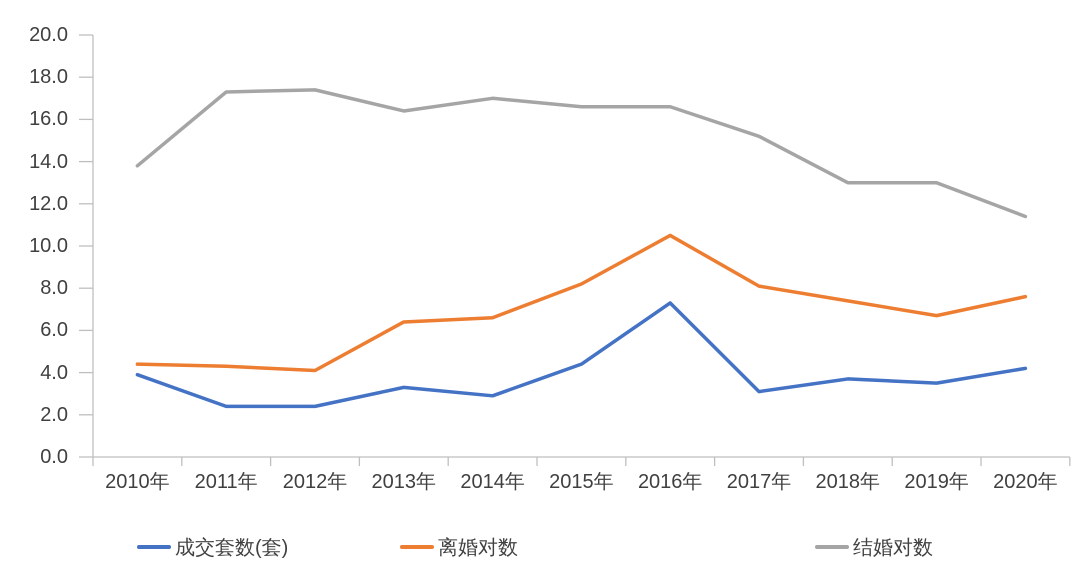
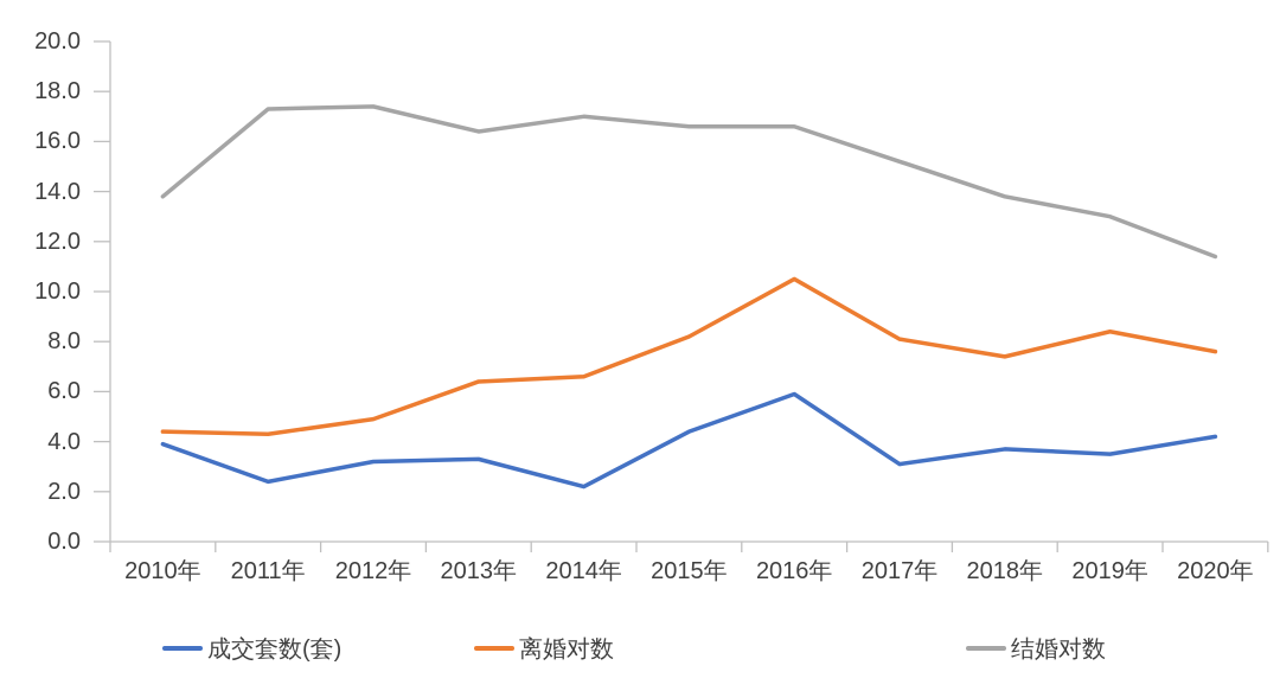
成交套数(套)/2012年: 2.4 -> 3.2
离婚对数/2012年: 4.1 -> 4.9
成交套数(套)/2014年: 2.9 -> 2.2
成交套数(套)/2016年: 7.3 -> 5.9
结婚对数/2018年: 13.0 -> 13.8
离婚对数/2019年: 6.7 -> 8.4
